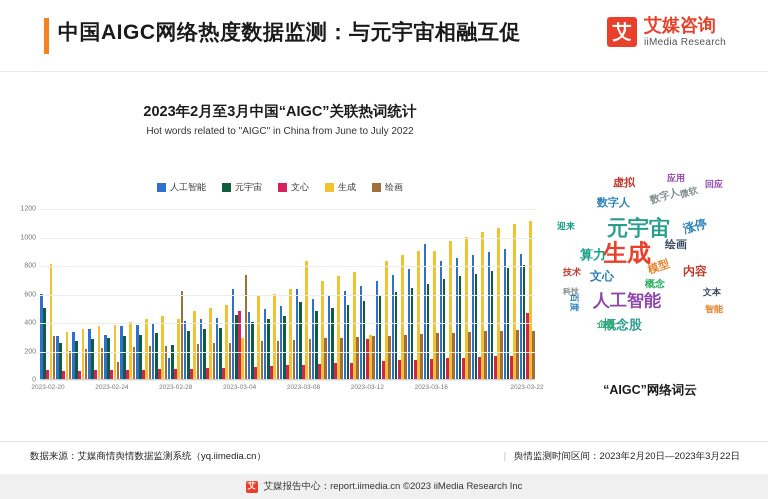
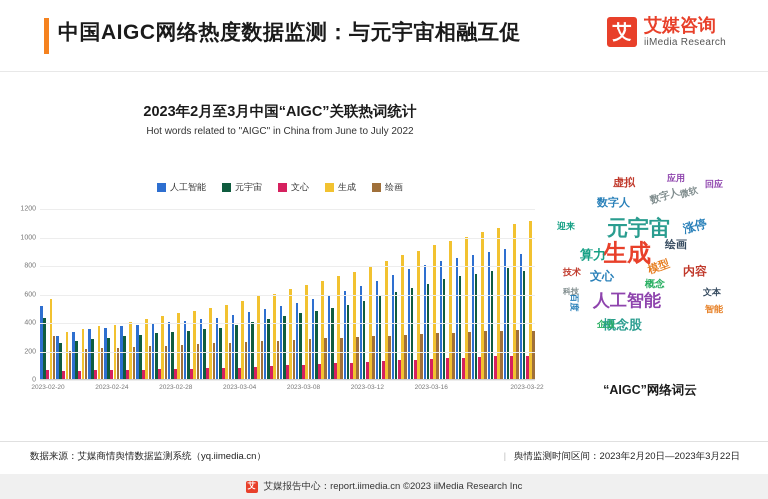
人工智能/2023-02-20: 600 -> 510
元宇宙/2023-02-20: 500 -> 430
生成/2023-02-20: 810 -> 560
人工智能/2023-02-24: 310 -> 360
绘画/2023-02-24: 120 -> 220
人工智能/2023-02-28: 150 -> 400
元宇宙/2023-02-28: 240 -> 330
生成/2023-02-28: 420 -> 460
绘画/2023-02-28: 620 -> 240
人工智能/2023-03-04: 630 -> 450
元宇宙/2023-03-04: 450 -> 380
文心/2023-03-04: 480 -> 80
生成/2023-03-04: 290 -> 550
绘画/2023-03-04: 730 -> 260
人工智能/2023-03-08: 630 -> 530
元宇宙/2023-03-08: 540 -> 460
生成/2023-03-08: 830 -> 660
文心/2023-03-12: 280 -> 120
生成/2023-03-12: 310 -> 790
人工智能/2023-03-16: 950 -> 800
生成/2023-03-16: 900 -> 940
元宇宙/2023-03-22: 800 -> 760
文心/2023-03-22: 460 -> 160
